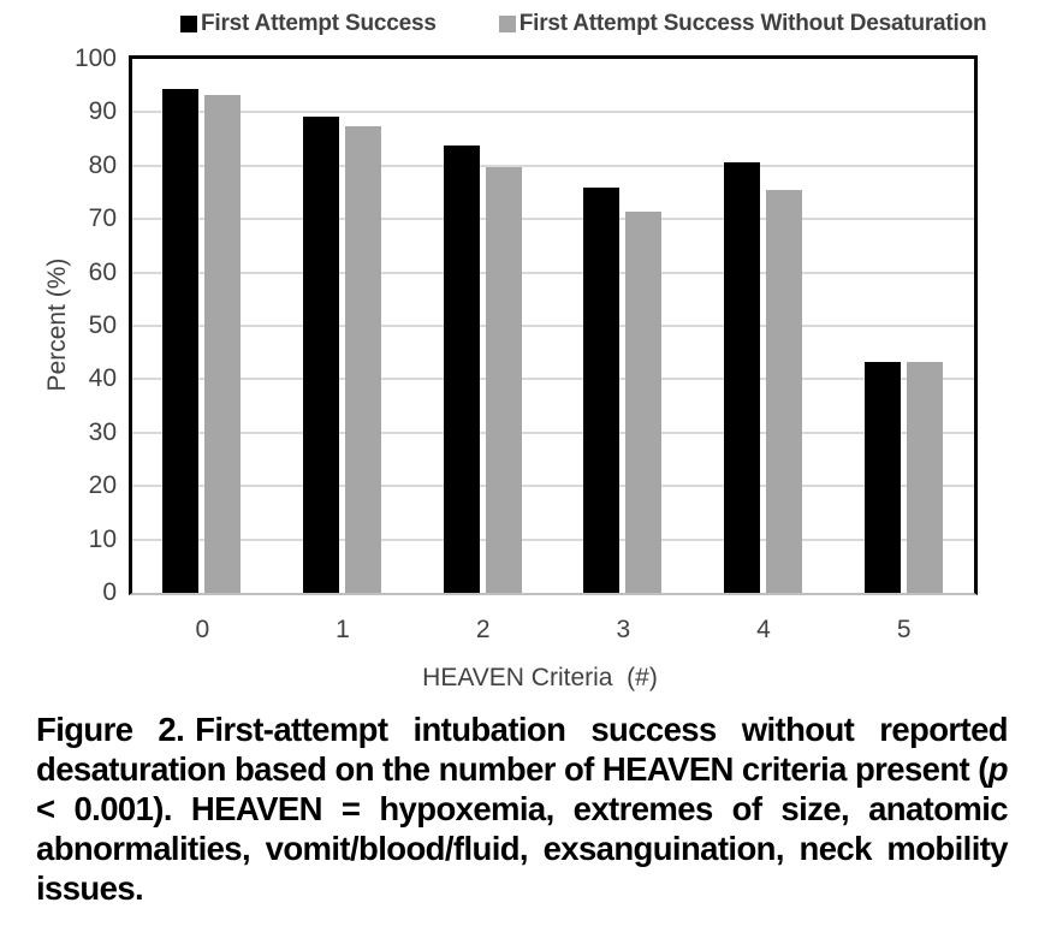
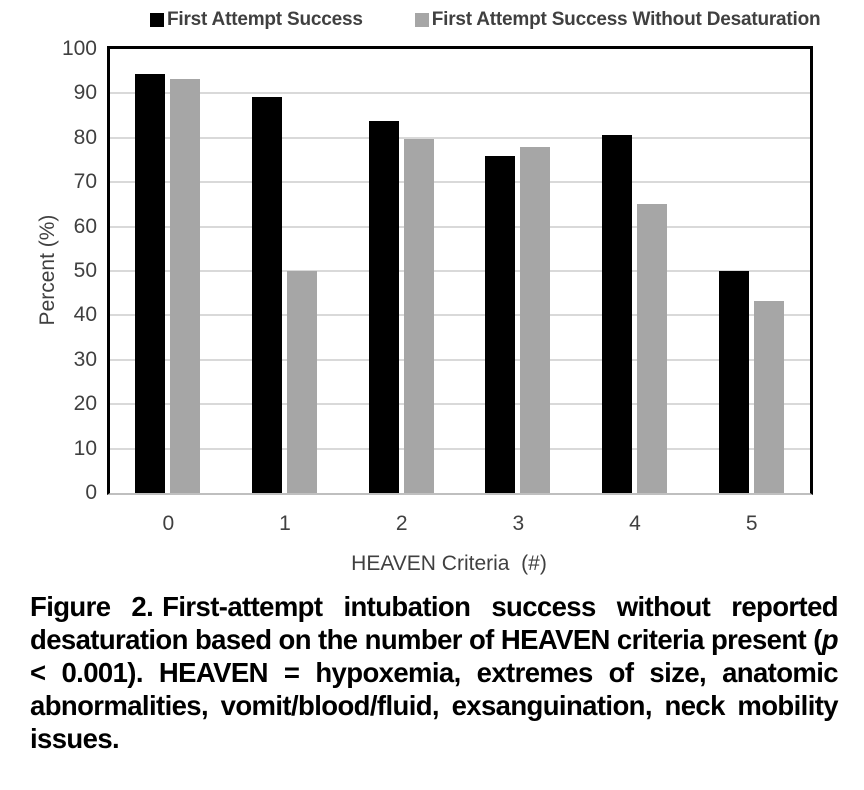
First Attempt Success Without Desaturation/1: 87 -> 50
First Attempt Success Without Desaturation/3: 71 -> 78
First Attempt Success Without Desaturation/4: 75 -> 65
First Attempt Success/5: 43 -> 50
